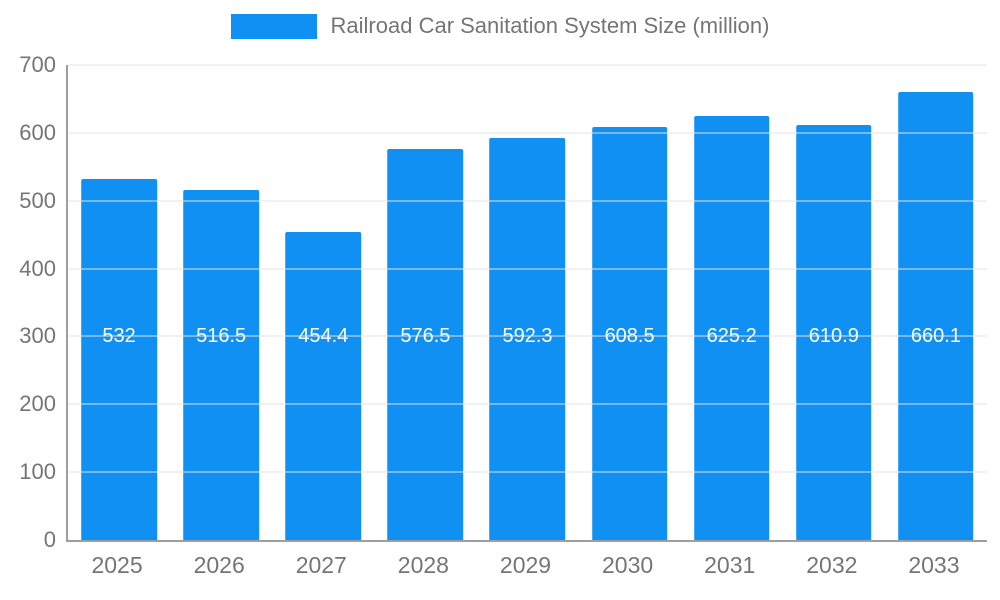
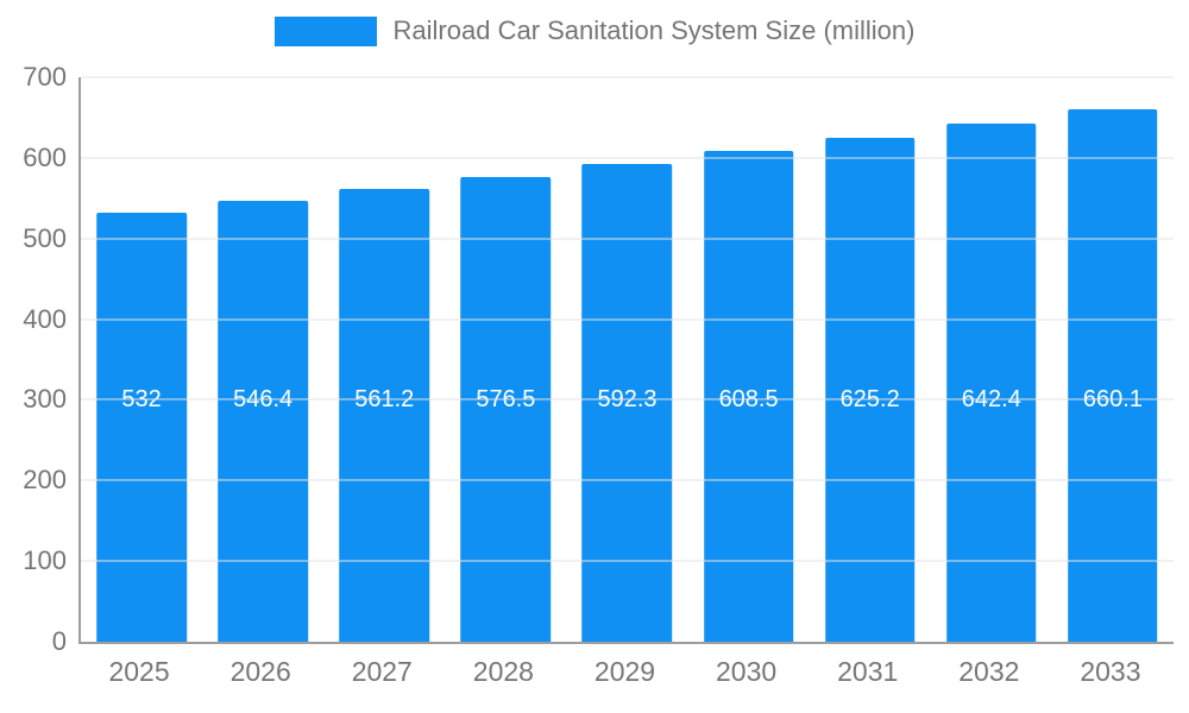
2026: 516.5 -> 546.4
2027: 454.4 -> 561.2
2032: 610.9 -> 642.4
